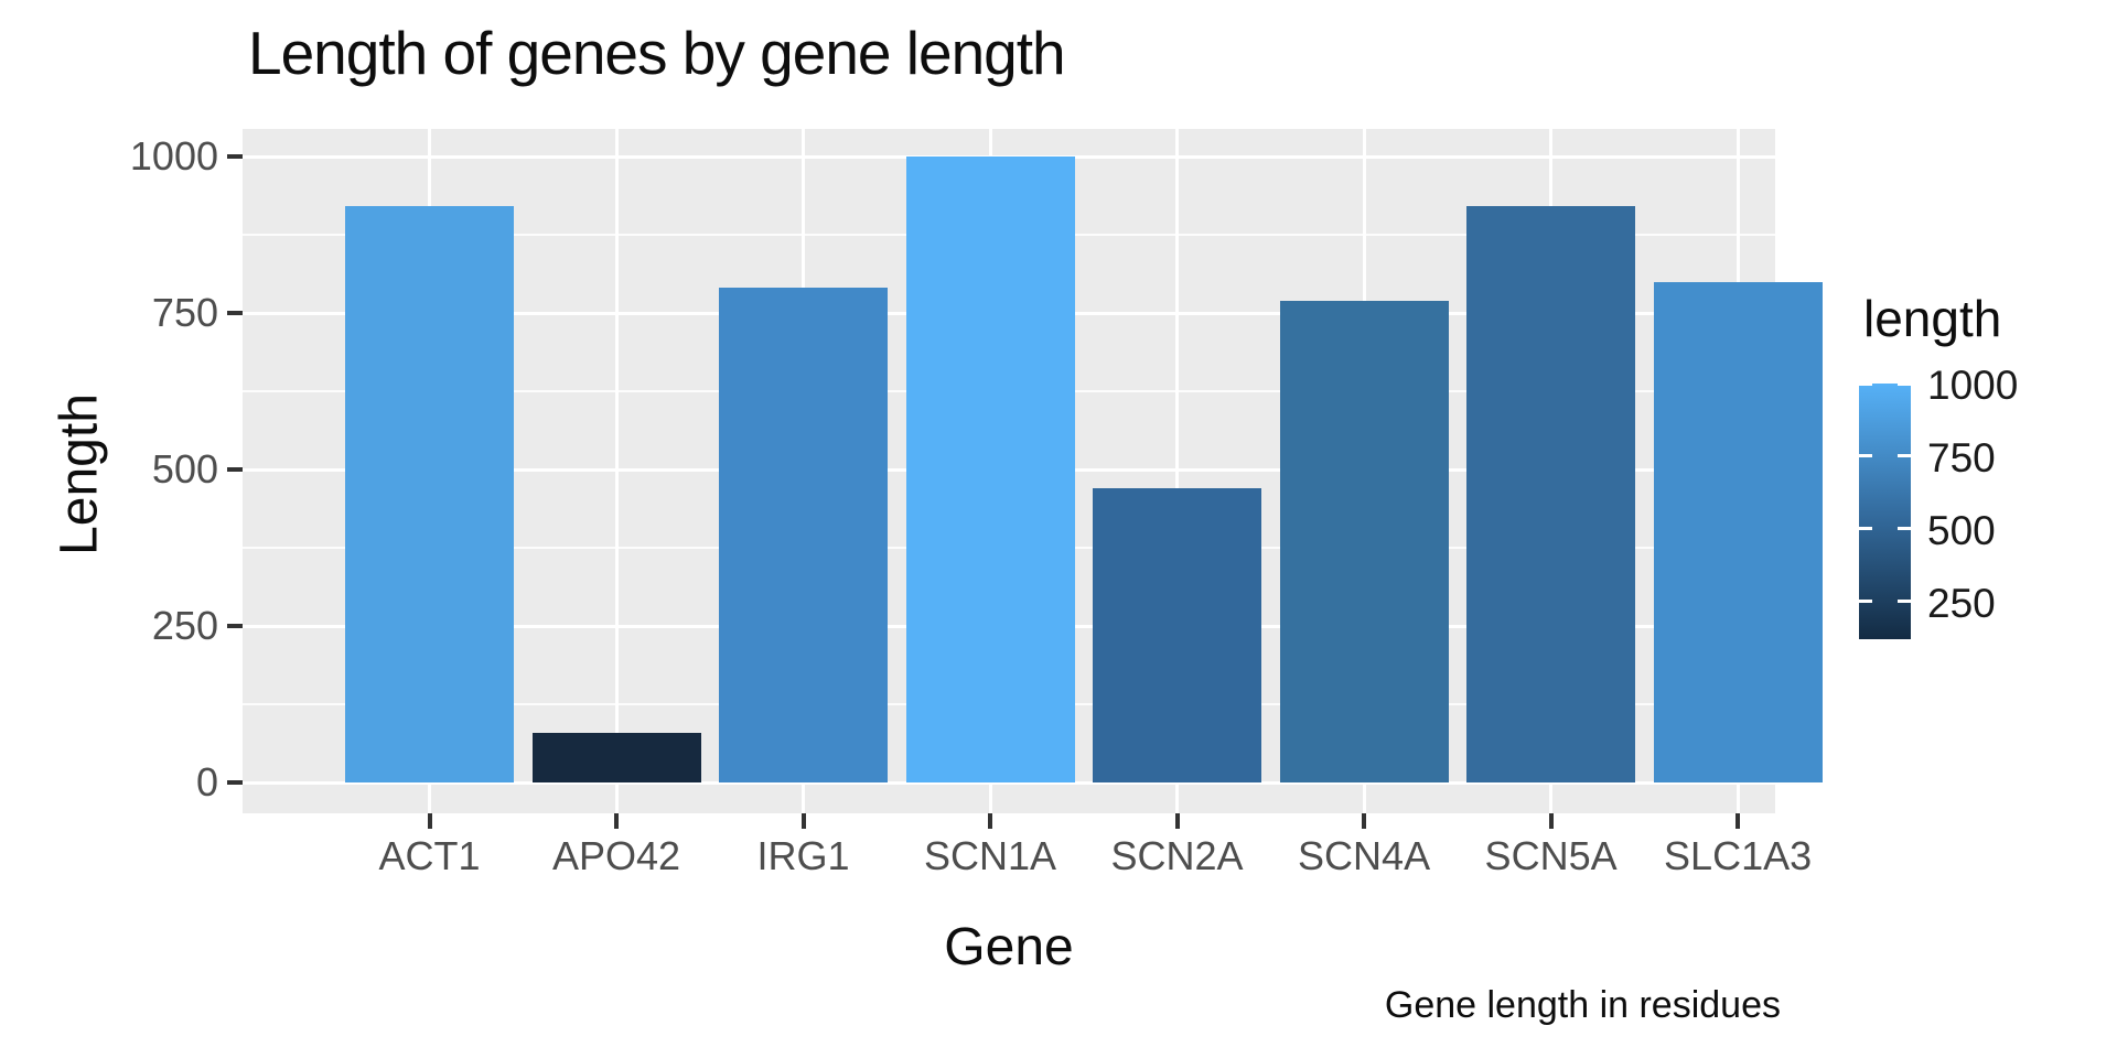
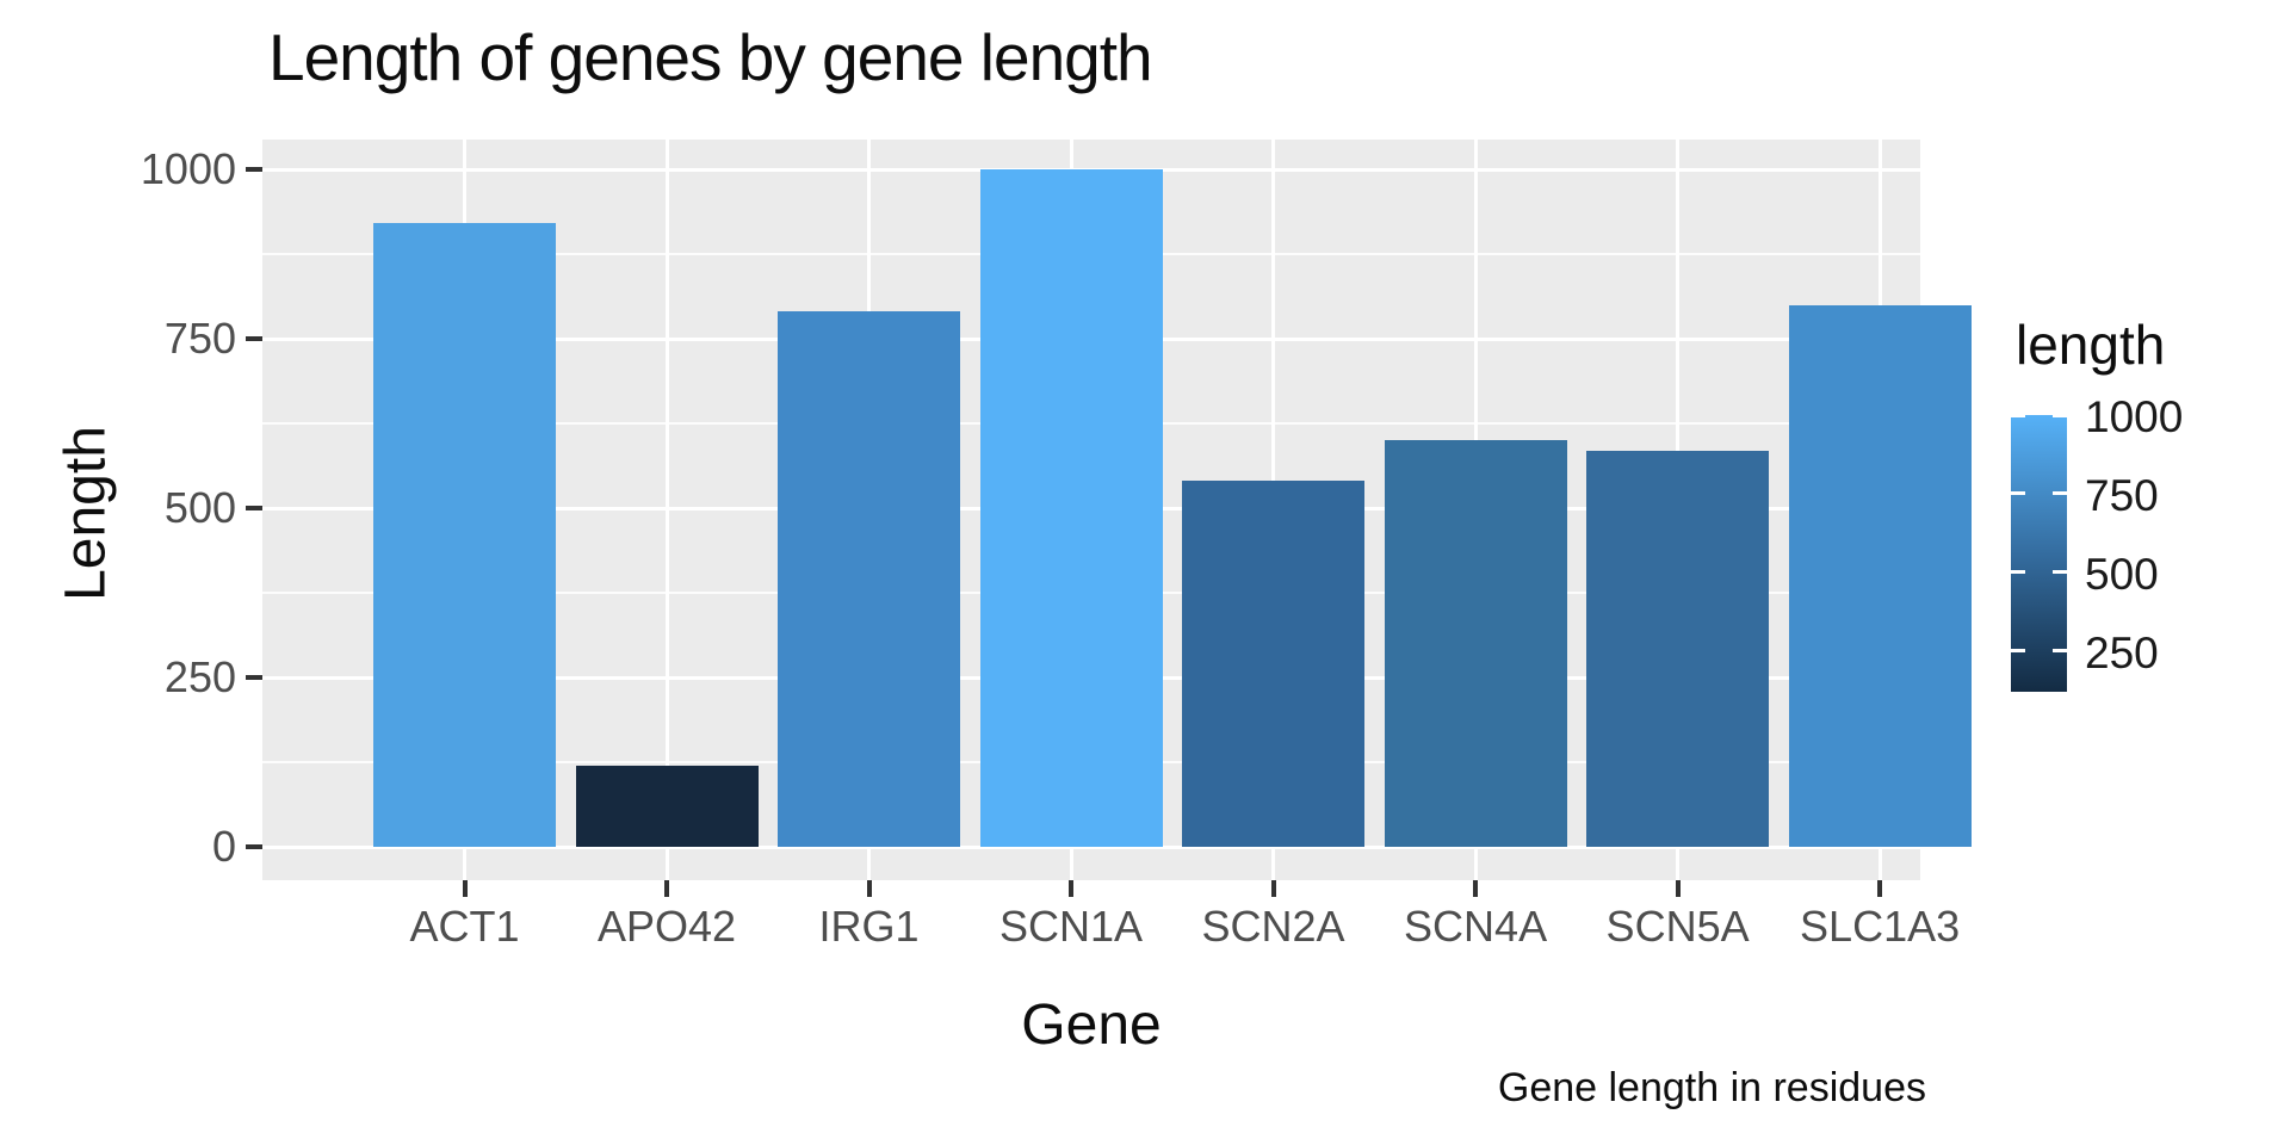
APO42: 80 -> 120
SCN2A: 470 -> 540
SCN4A: 770 -> 600
SCN5A: 920 -> 580
